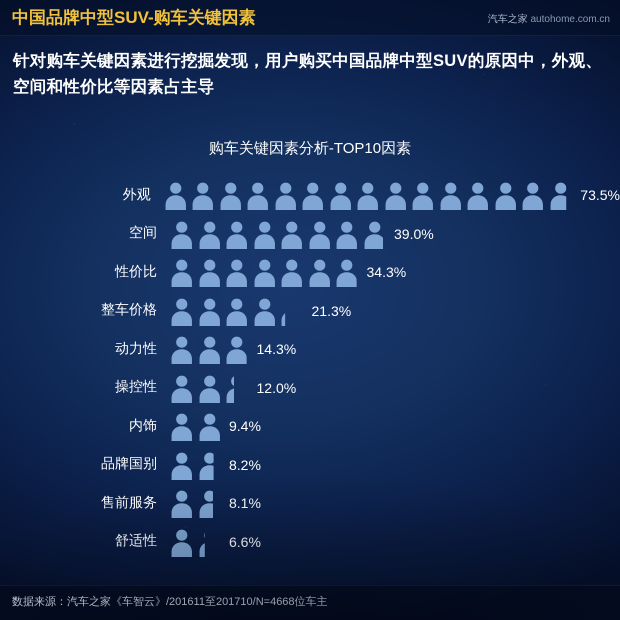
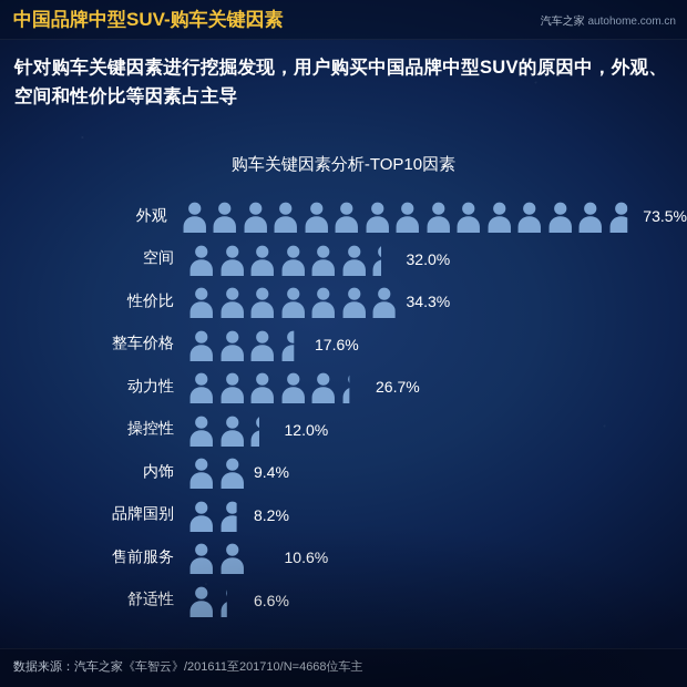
空间: 39.0% -> 32.0%
整车价格: 21.3% -> 17.6%
动力性: 14.3% -> 26.7%
售前服务: 8.1% -> 10.6%
